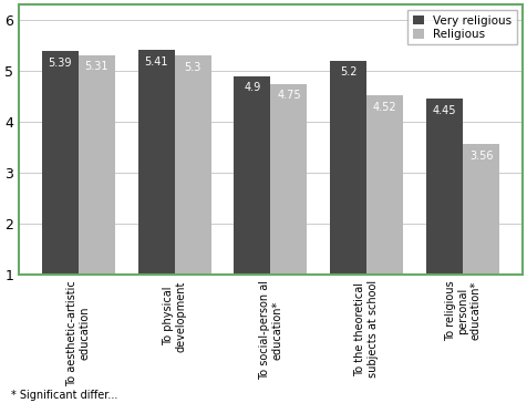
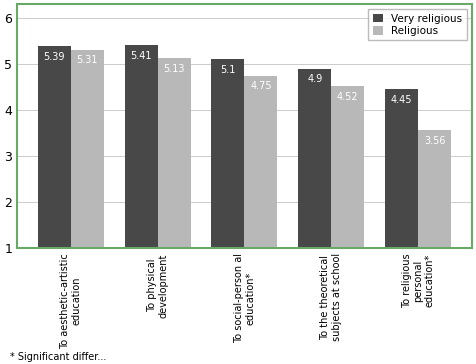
Religious/To physical development: 5.3 -> 5.13
Very religious/To social-person al education*: 4.9 -> 5.1
Very religious/To the theoretical subjects at school: 5.2 -> 4.9
